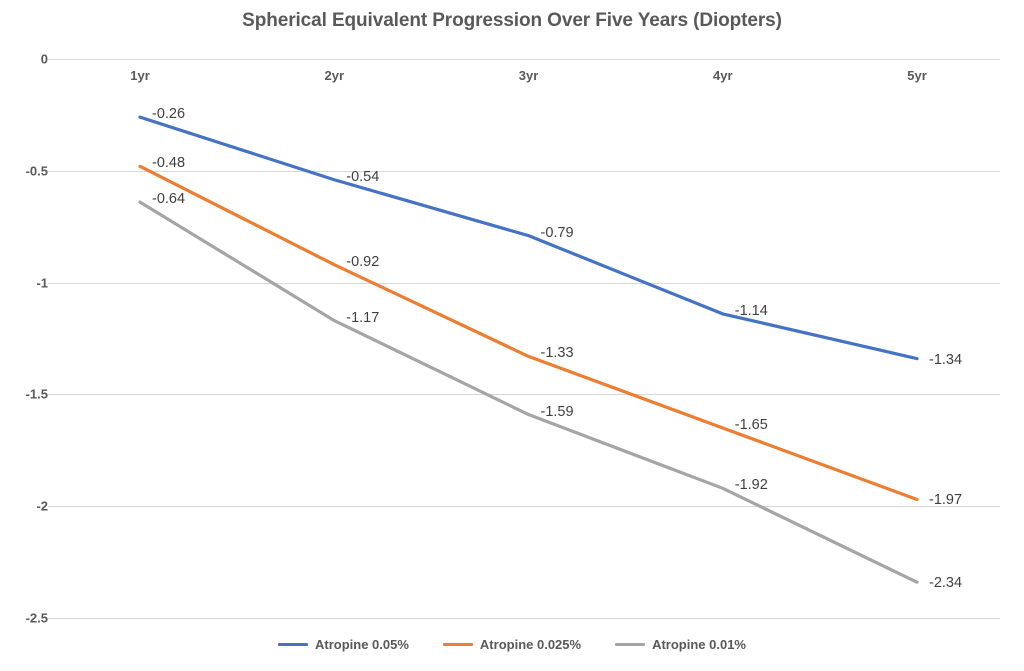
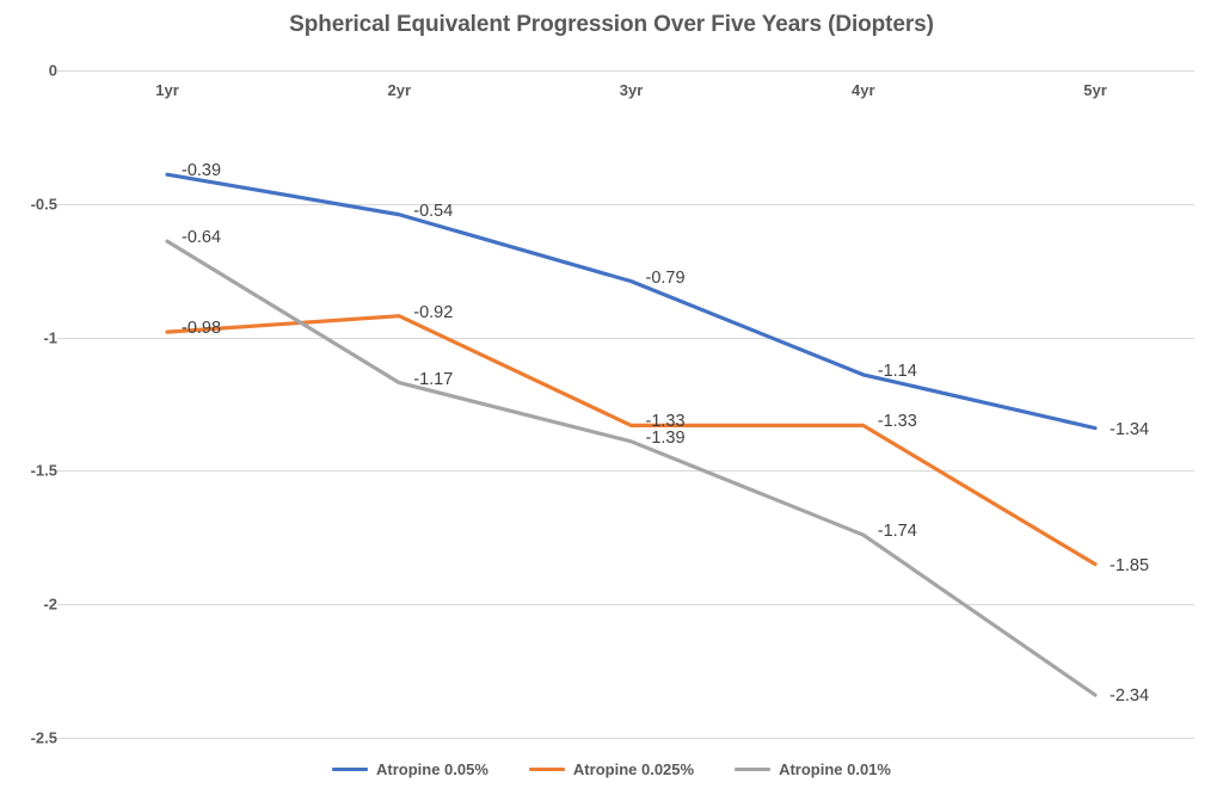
Atropine 0.05%/1yr: -0.26 -> -0.39
Atropine 0.025%/1yr: -0.48 -> -0.98
Atropine 0.01%/3yr: -1.59 -> -1.39
Atropine 0.025%/4yr: -1.65 -> -1.33
Atropine 0.01%/4yr: -1.92 -> -1.74
Atropine 0.025%/5yr: -1.97 -> -1.85
